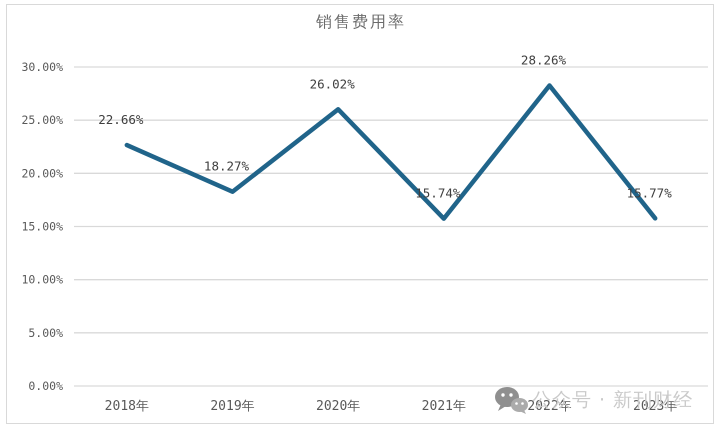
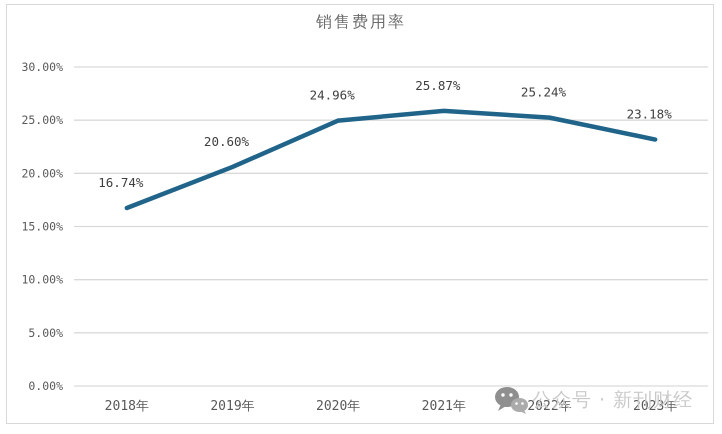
2018年: 22.66% -> 16.74%
2019年: 18.27% -> 20.60%
2020年: 26.02% -> 24.96%
2021年: 15.74% -> 25.87%
2022年: 28.26% -> 25.24%
2023年: 15.77% -> 23.18%
